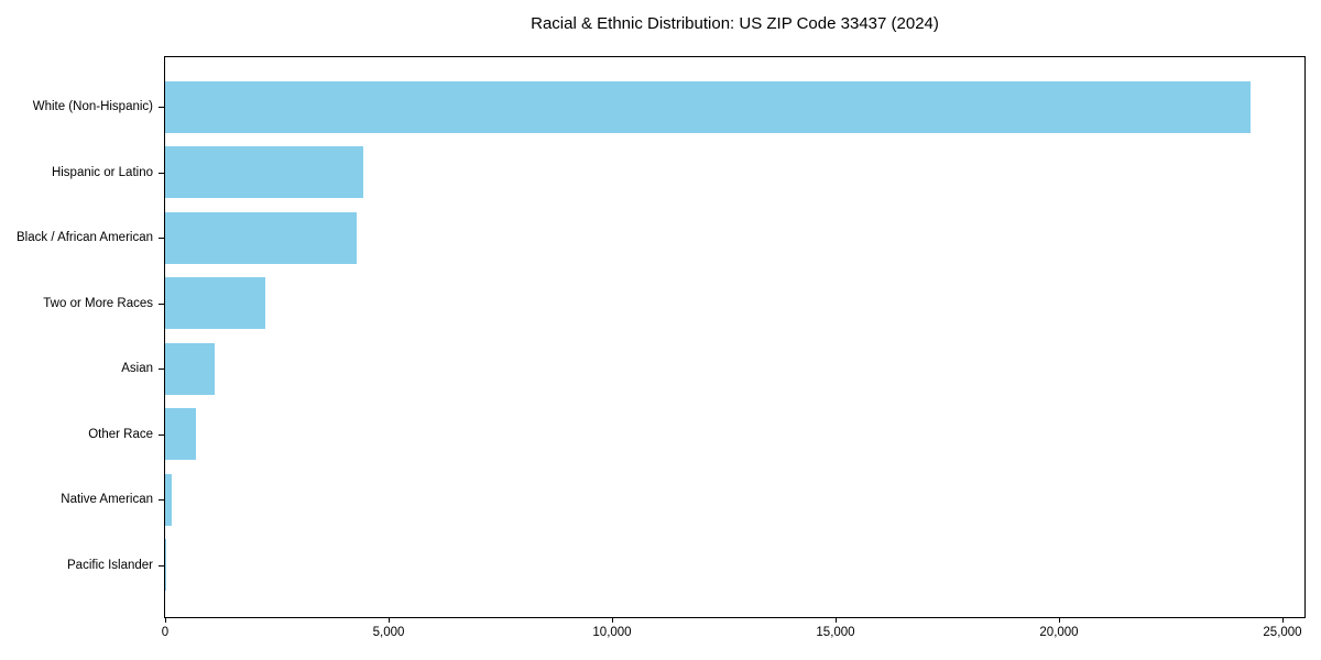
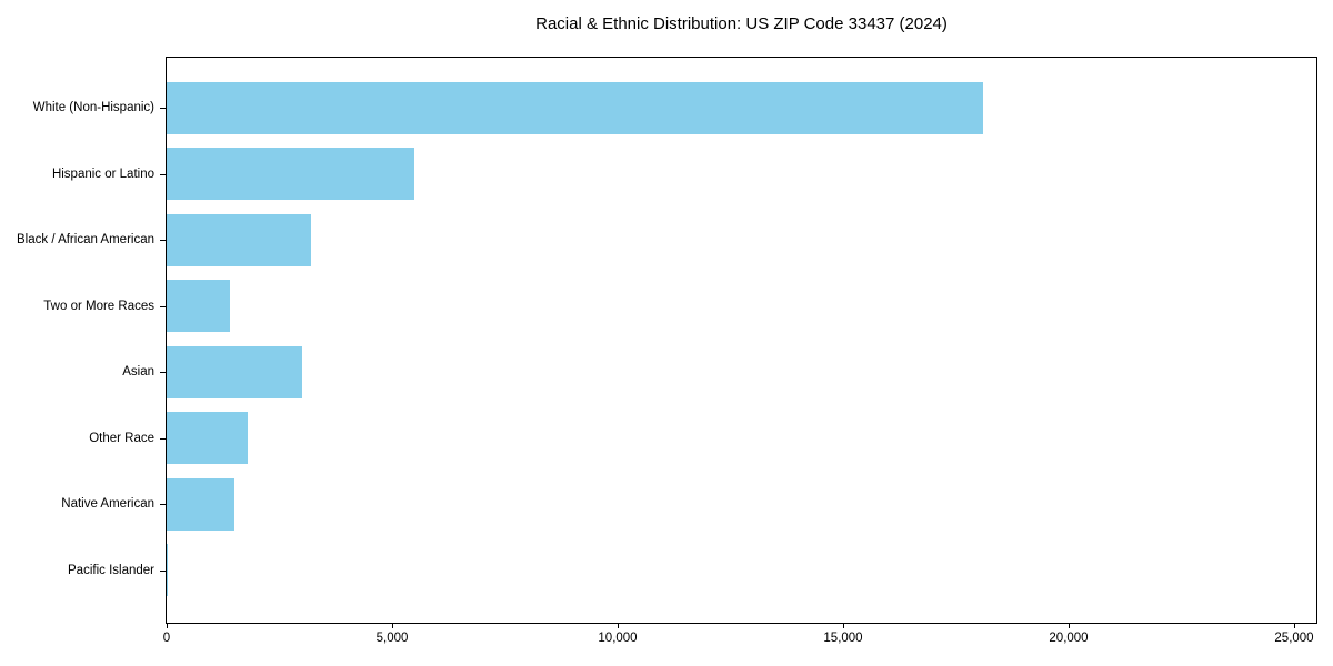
White (Non-Hispanic): 24300 -> 18100
Hispanic or Latino: 4400 -> 5500
Black / African American: 4300 -> 3200
Two or More Races: 2200 -> 1400
Asian: 1100 -> 3000
Other Race: 700 -> 1800
Native American: 200 -> 1500
